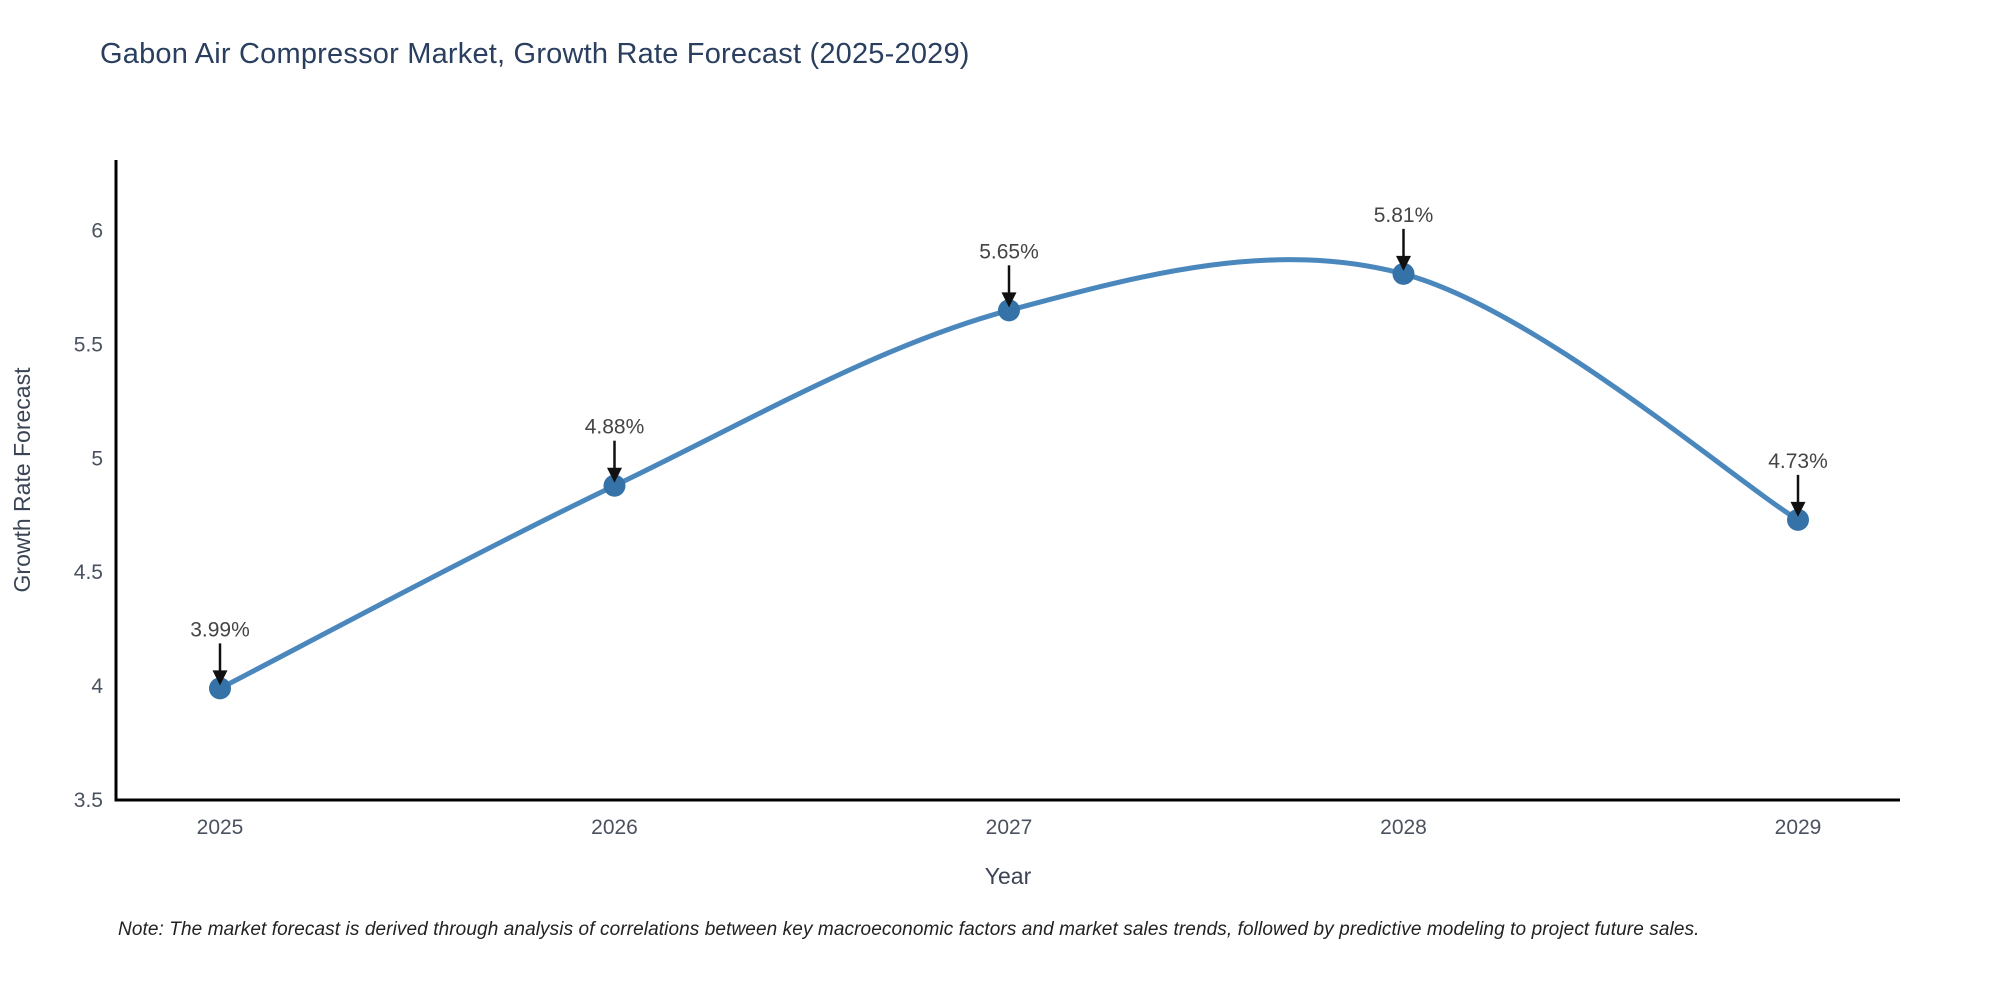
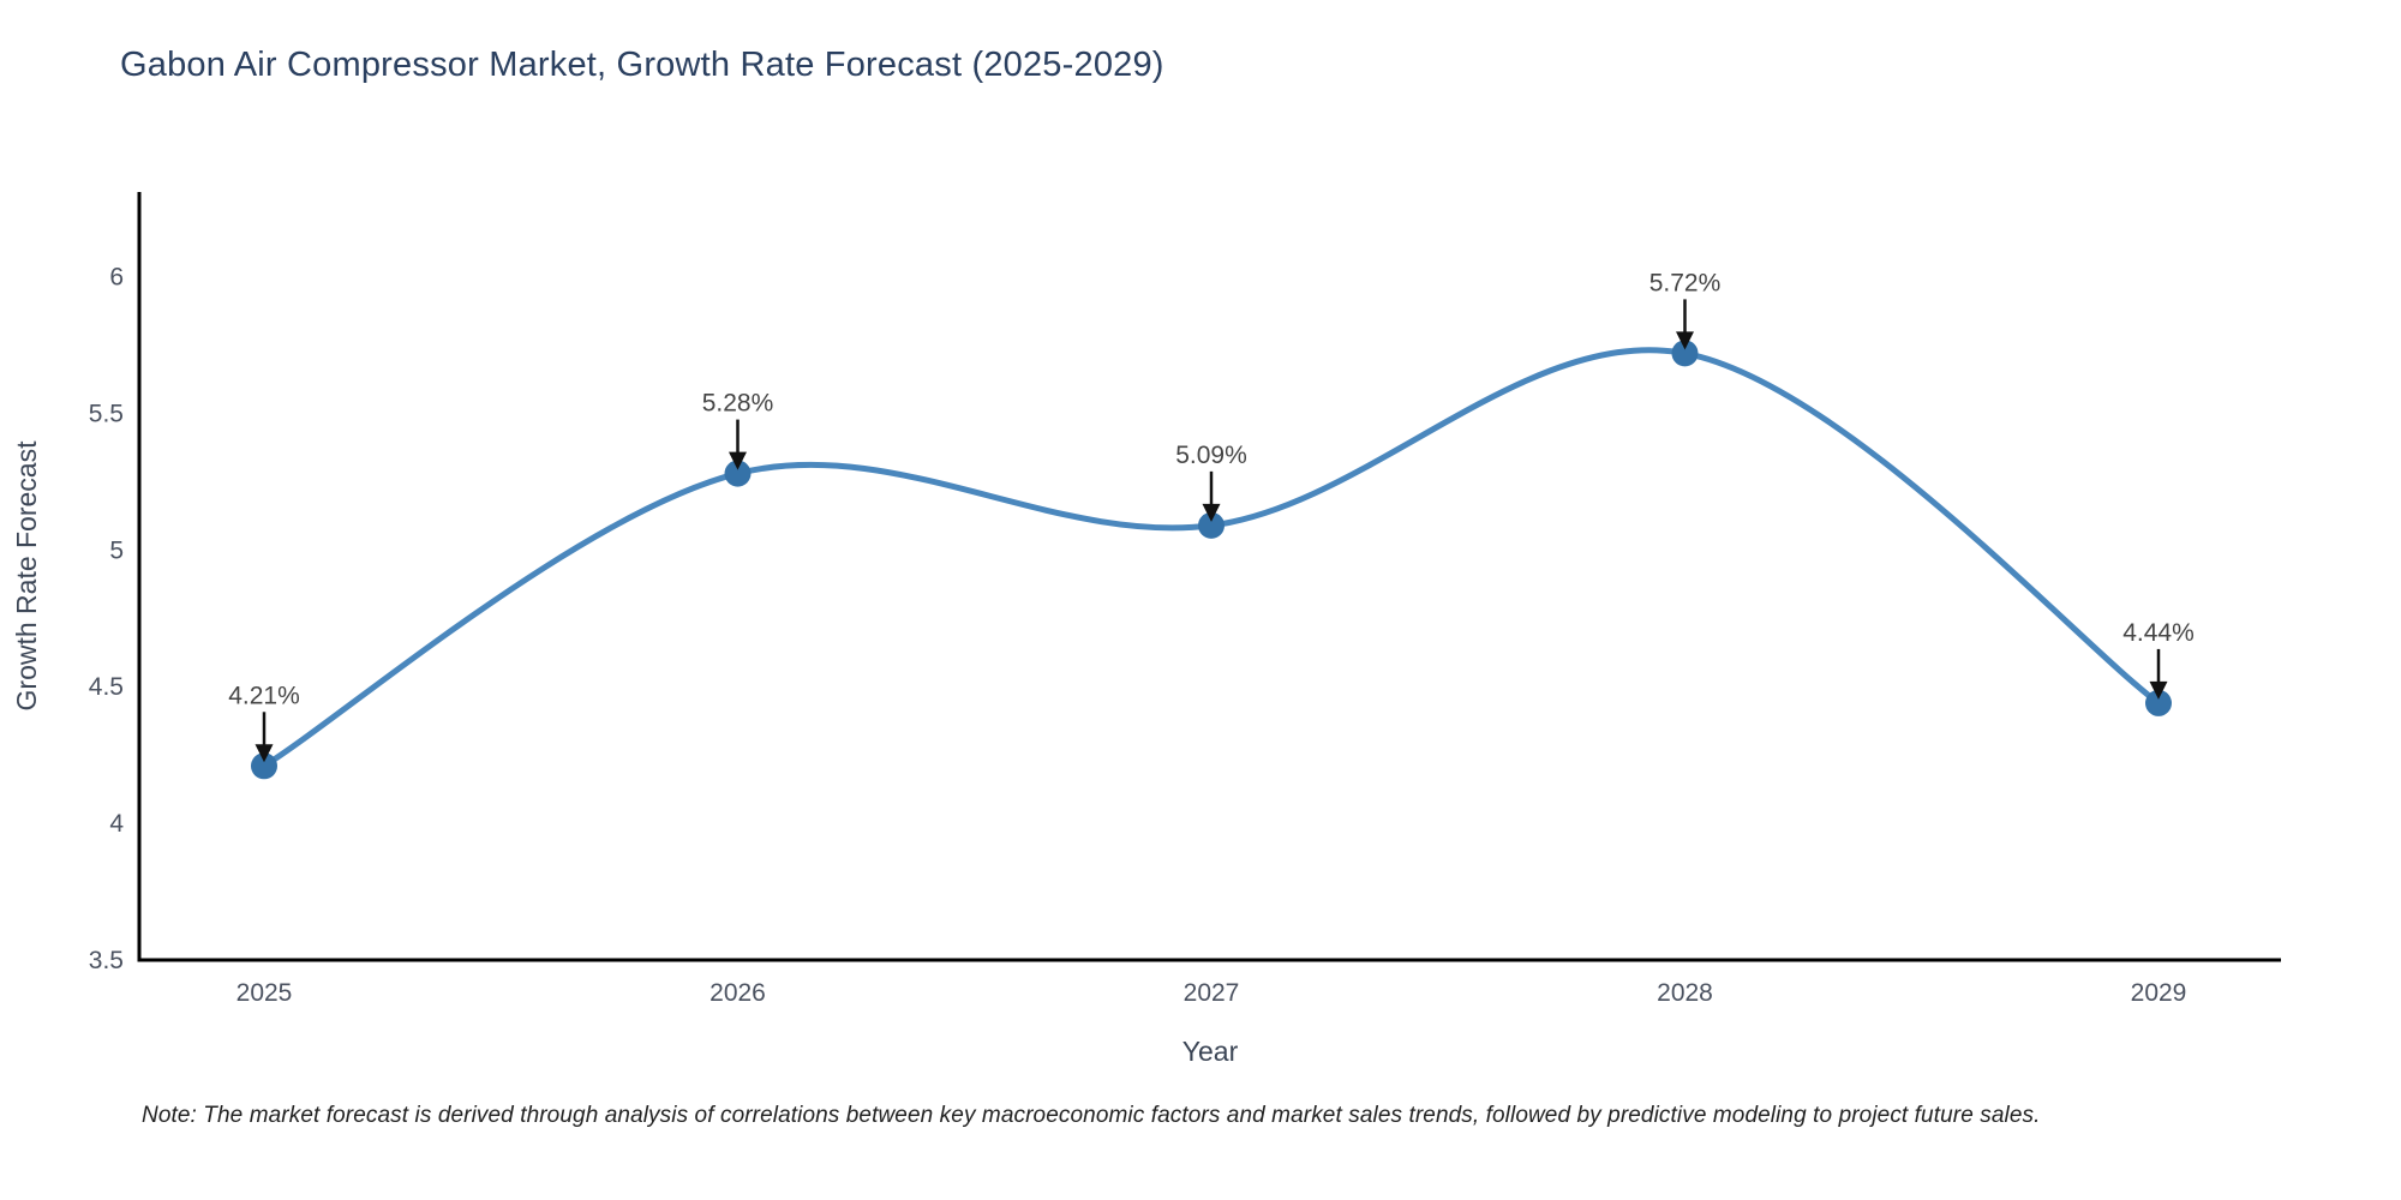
2025: 3.99% -> 4.21%
2026: 4.88% -> 5.28%
2027: 5.65% -> 5.09%
2028: 5.81% -> 5.72%
2029: 4.73% -> 4.44%
